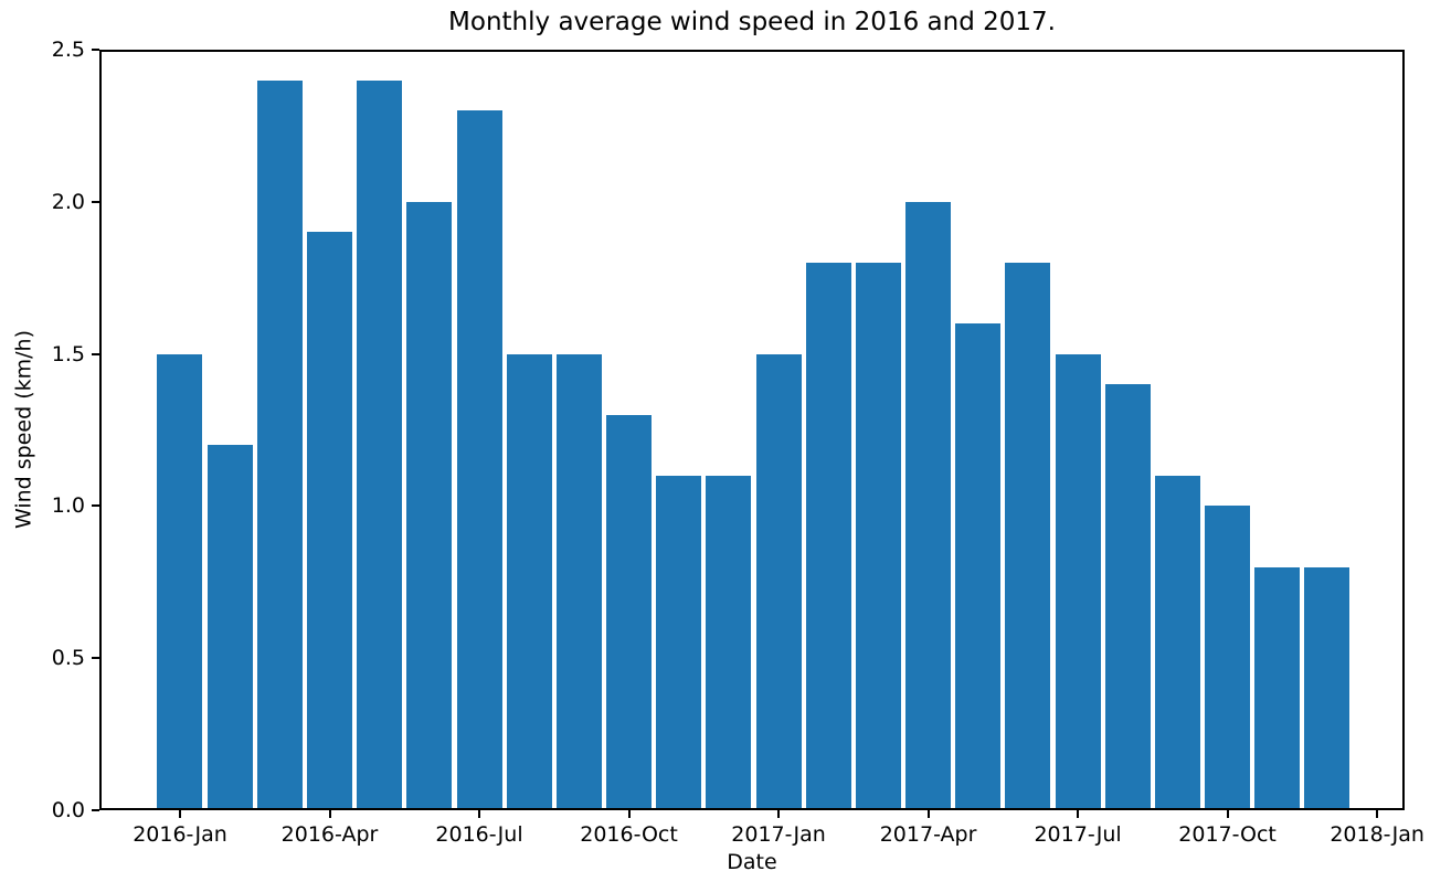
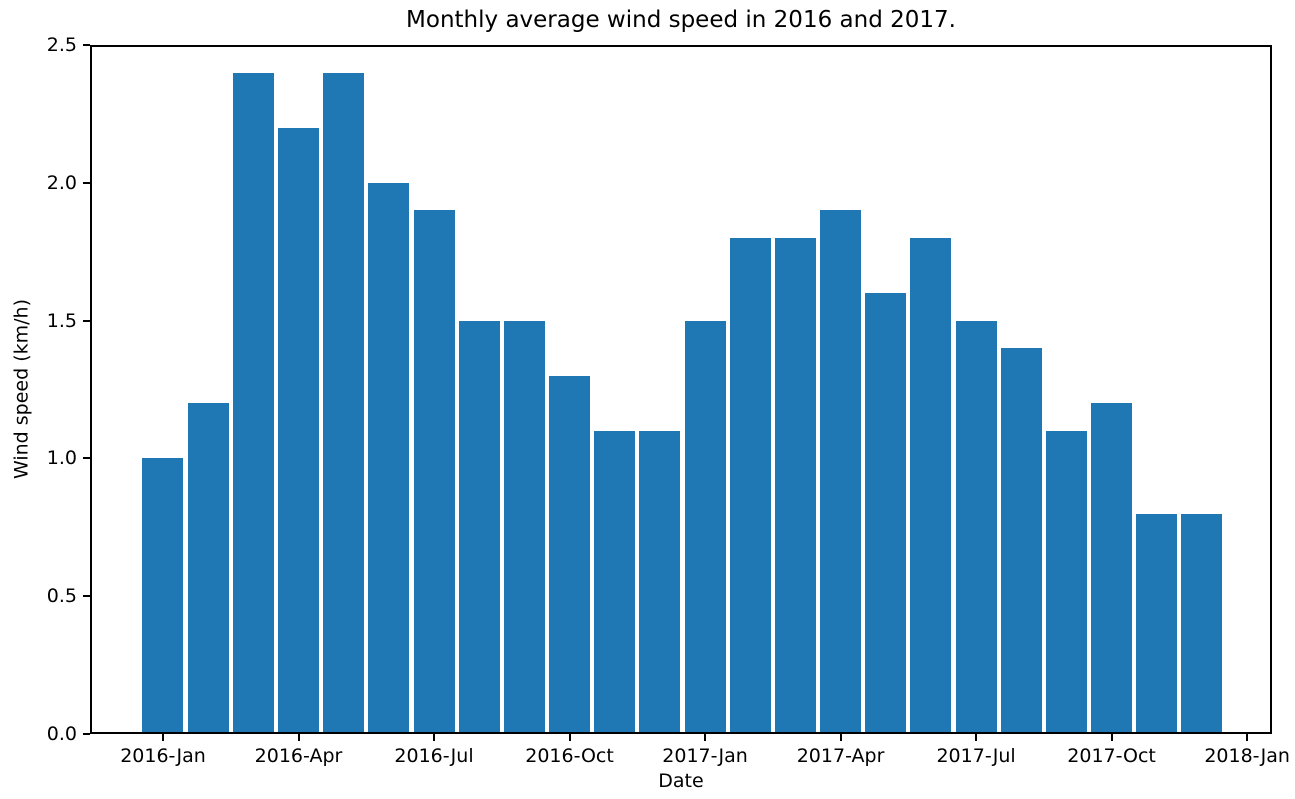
2016-Jan: 1.5 -> 1.0
2016-Apr: 1.9 -> 2.2
2016-Jul: 2.3 -> 1.9
2017-Apr: 2.0 -> 1.9
2017-Oct: 1.0 -> 1.2
